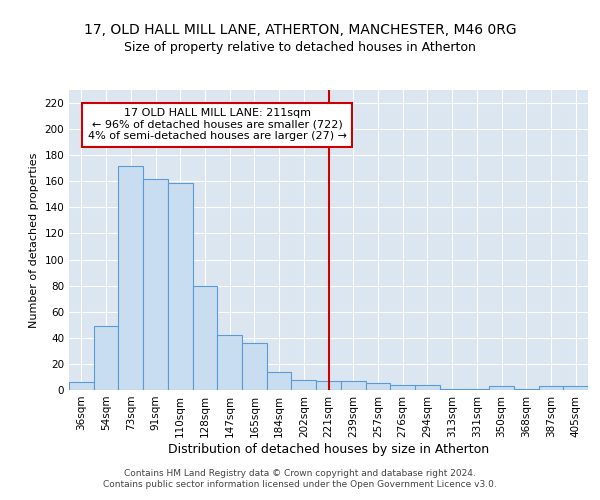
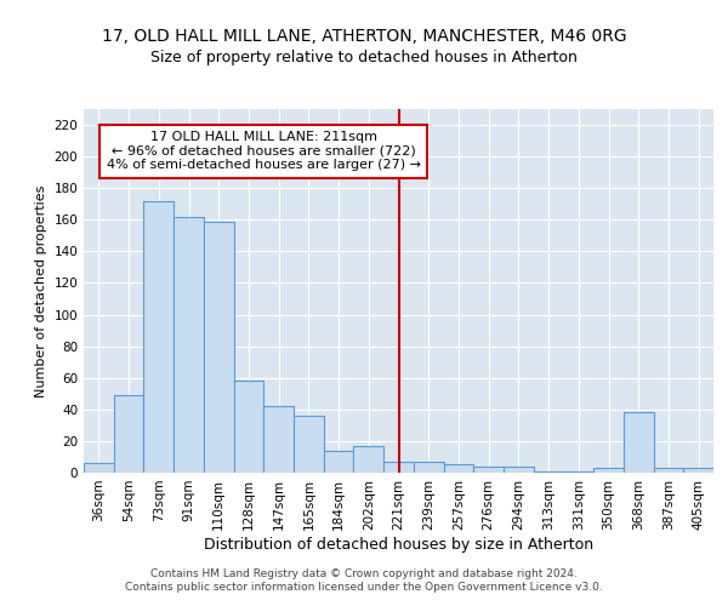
128sqm: 80 -> 58
202sqm: 8 -> 17
368sqm: 1 -> 38
